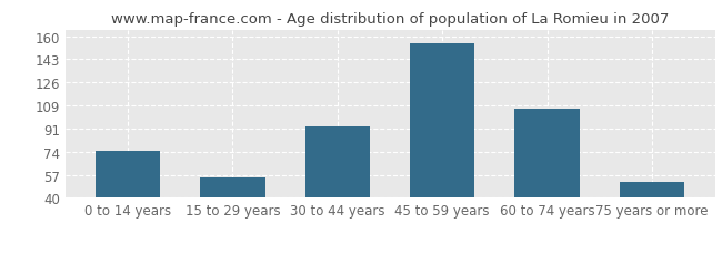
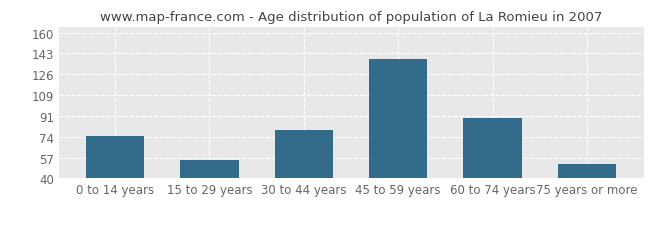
30 to 44 years: 93 -> 80
45 to 59 years: 155 -> 138
60 to 74 years: 106 -> 90
